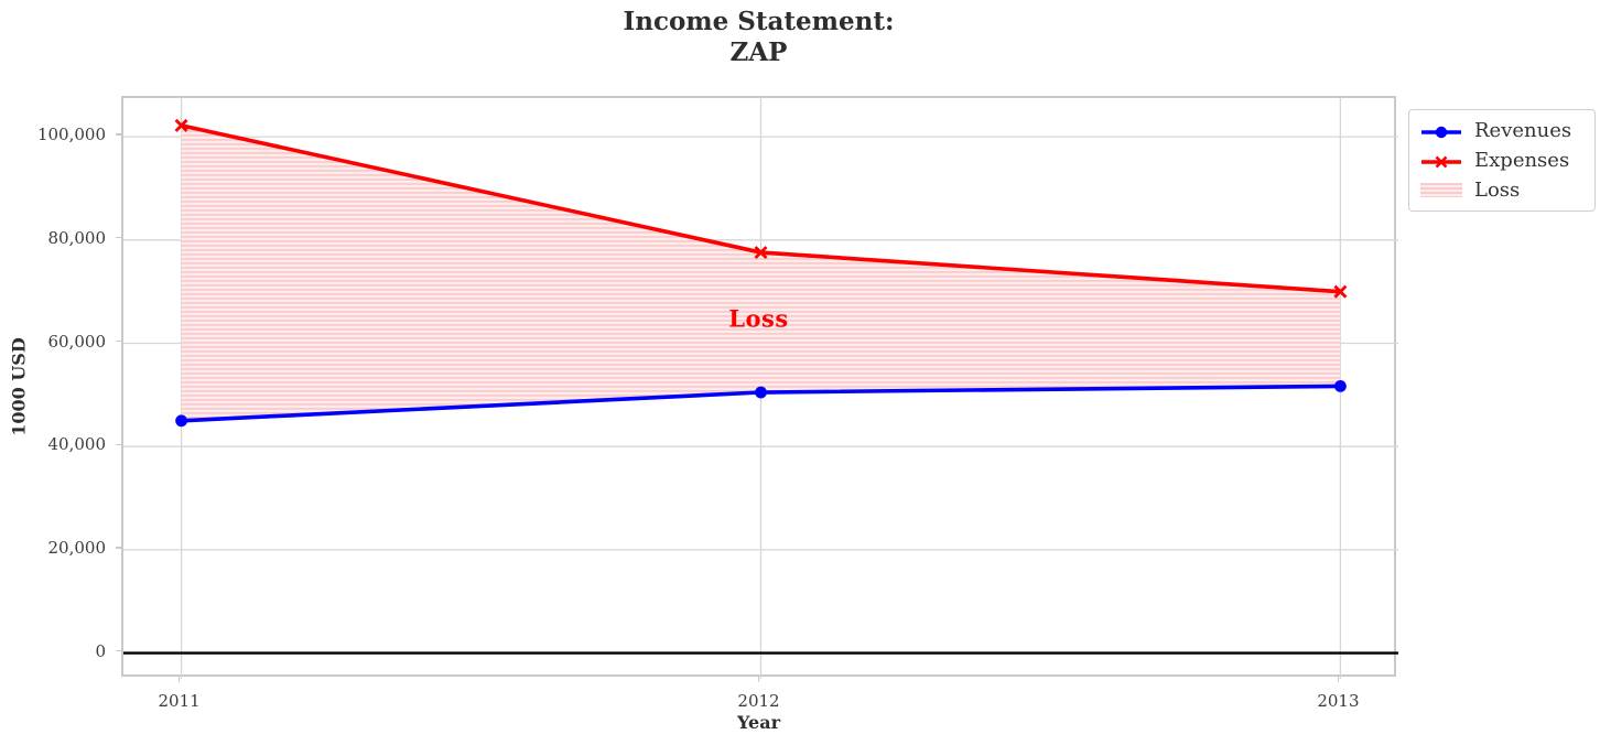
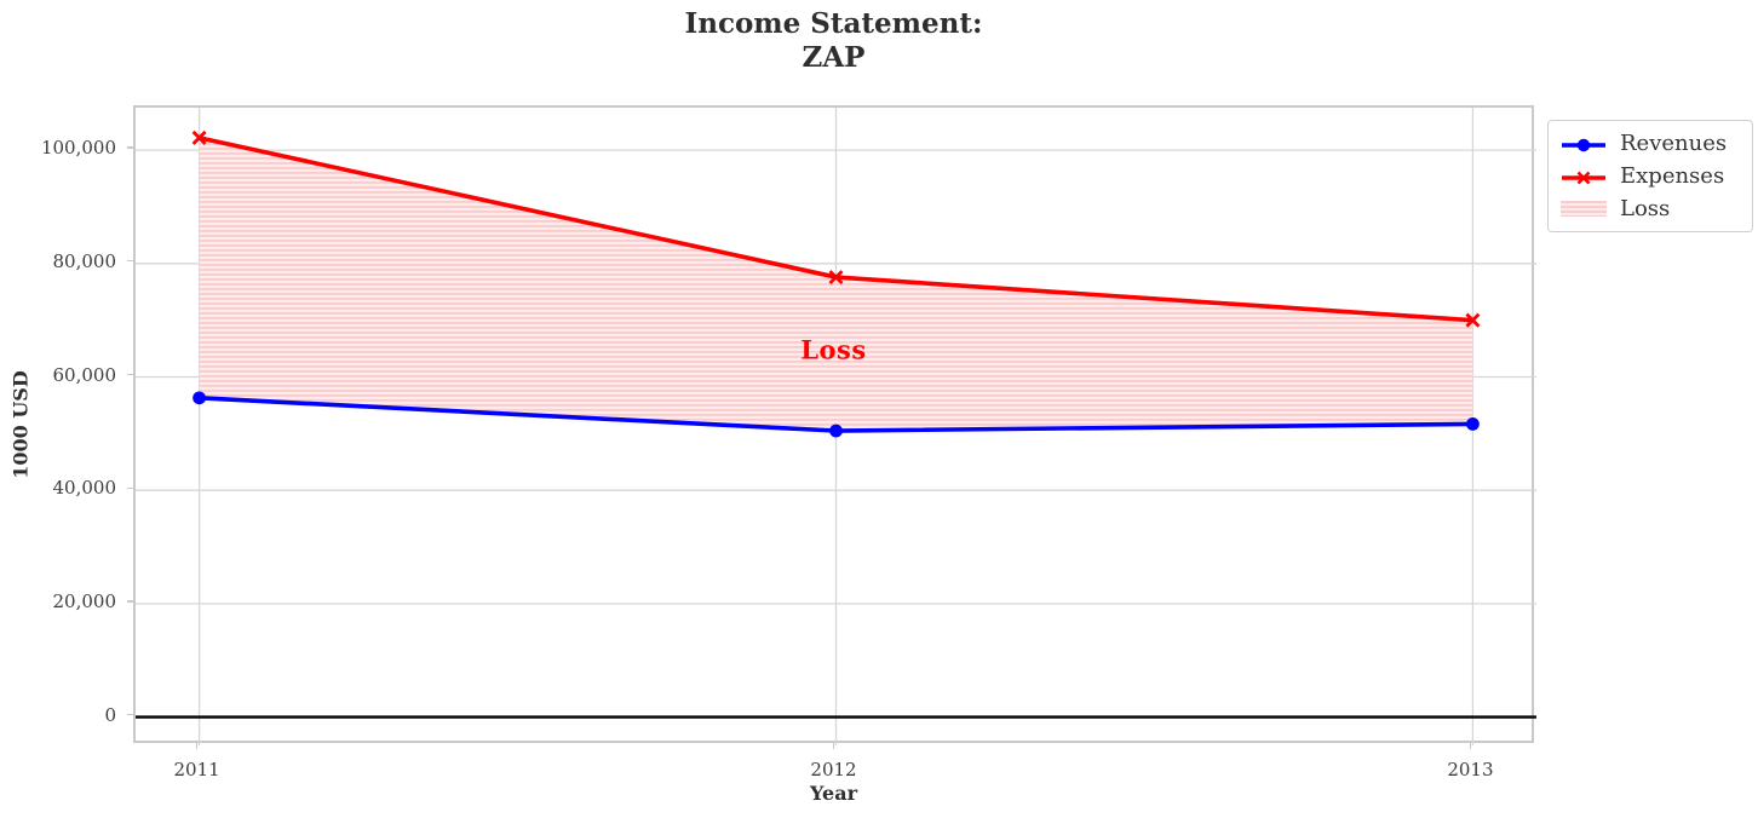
Revenues/2011: 45000 -> 56000
